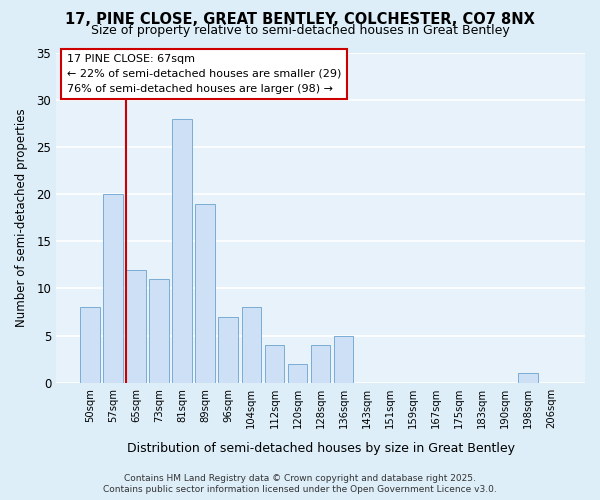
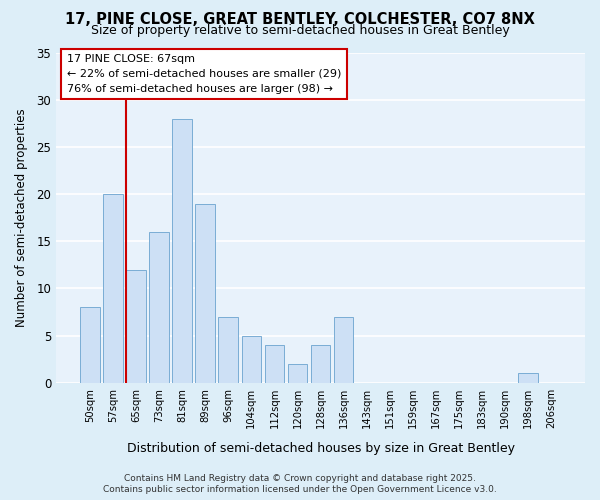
73sqm: 11 -> 16
104sqm: 8 -> 5
136sqm: 5 -> 7
